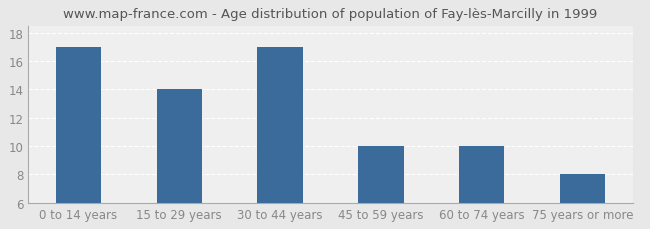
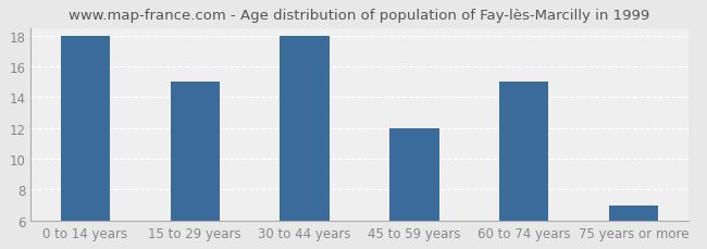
0 to 14 years: 17 -> 18
15 to 29 years: 14 -> 15
30 to 44 years: 17 -> 18
45 to 59 years: 10 -> 12
60 to 74 years: 10 -> 15
75 years or more: 8 -> 7
